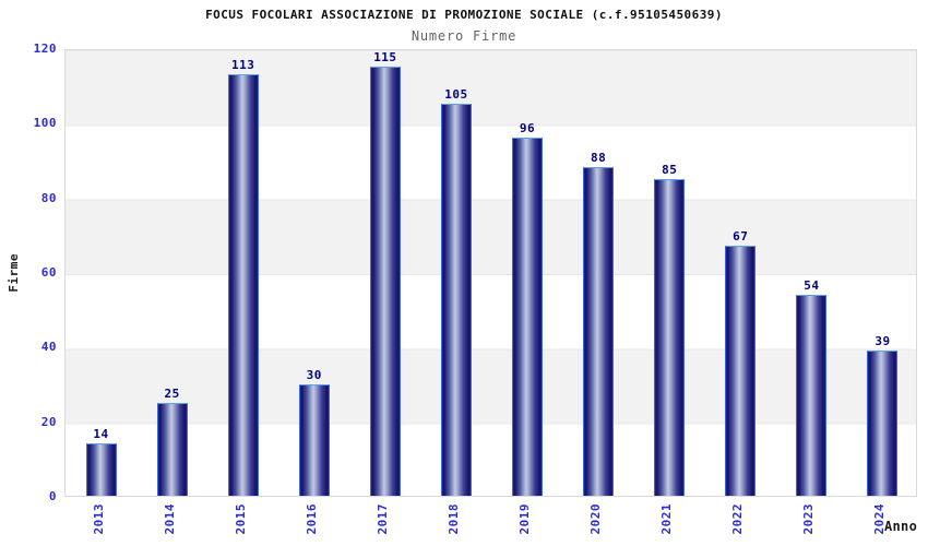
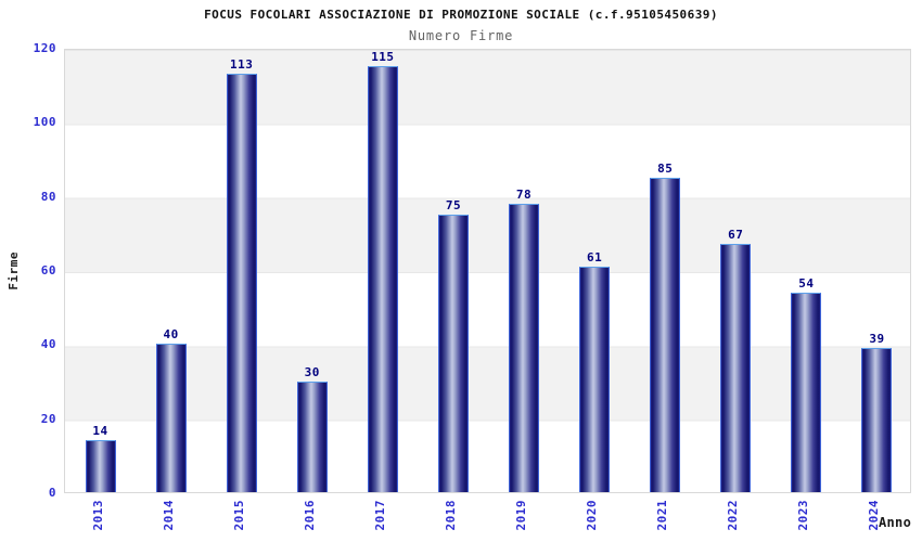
2014: 25 -> 40
2018: 105 -> 75
2019: 96 -> 78
2020: 88 -> 61
